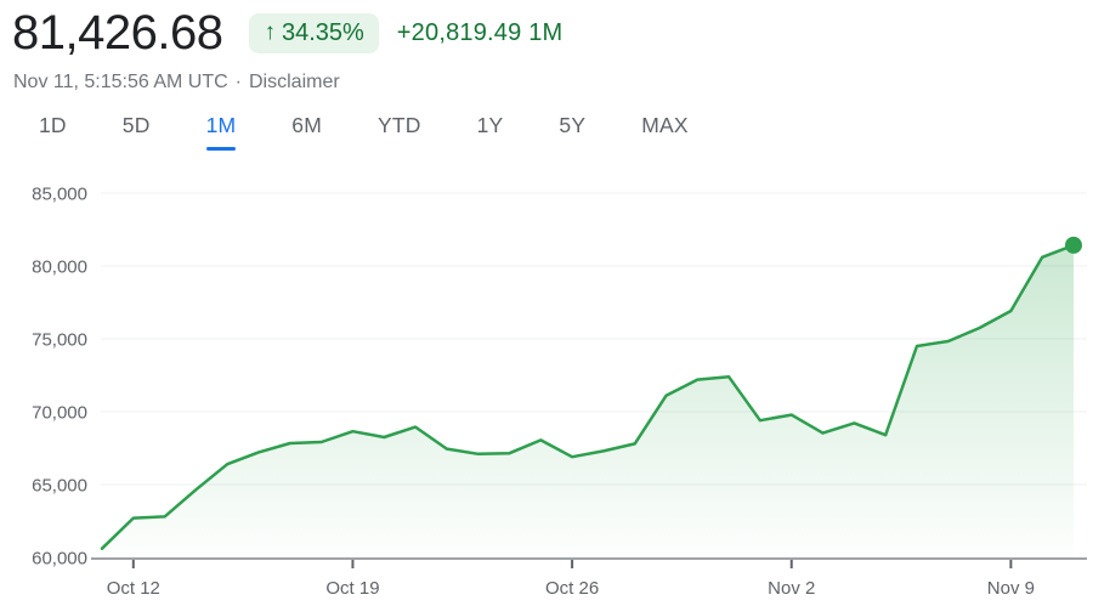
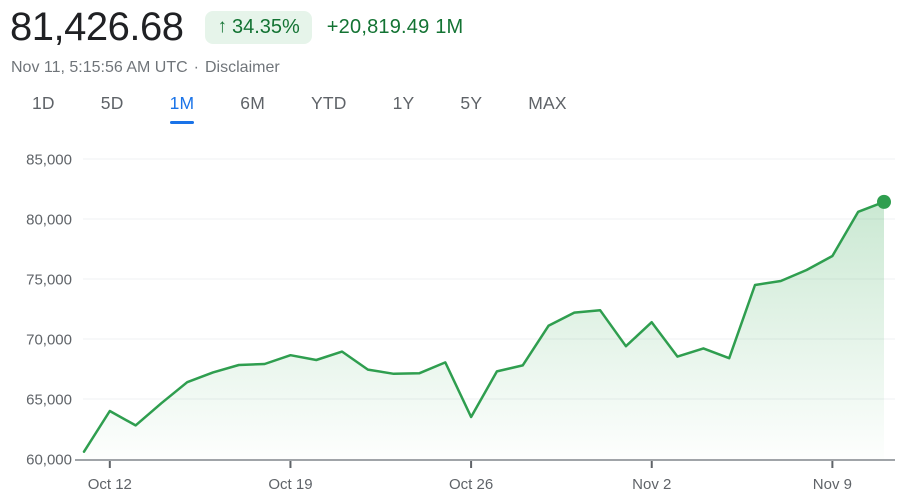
Oct 12: 62700 -> 64000
Oct 26: 66900 -> 63500
Nov 2: 69800 -> 71400
